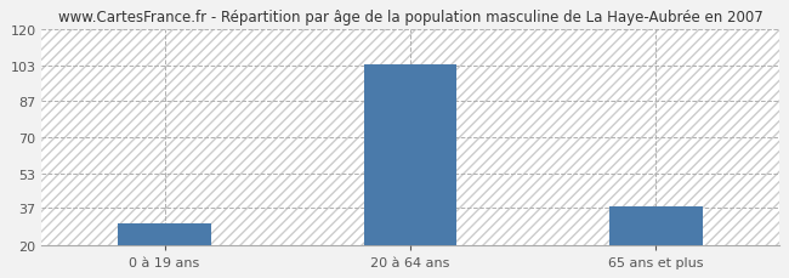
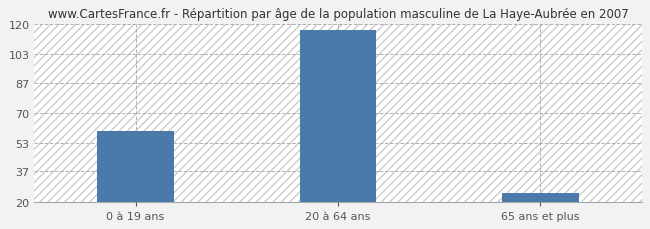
0 à 19 ans: 30 -> 60
20 à 64 ans: 104 -> 117
65 ans et plus: 38 -> 25
